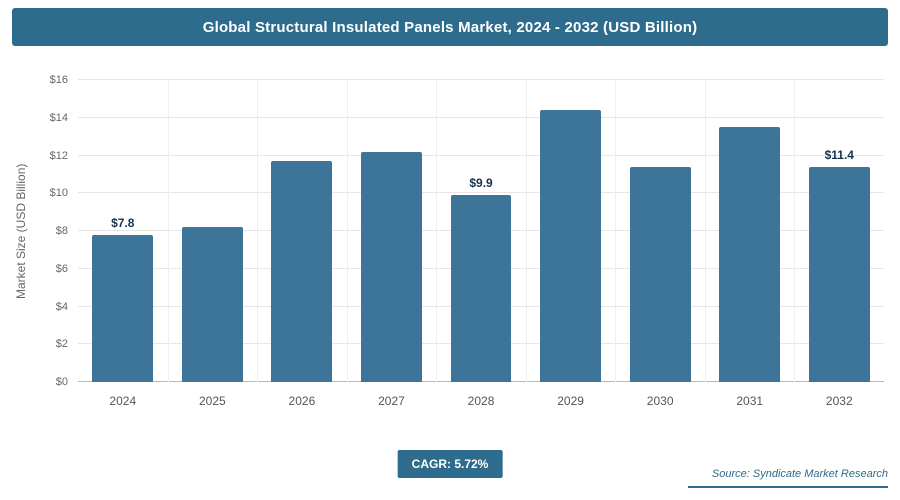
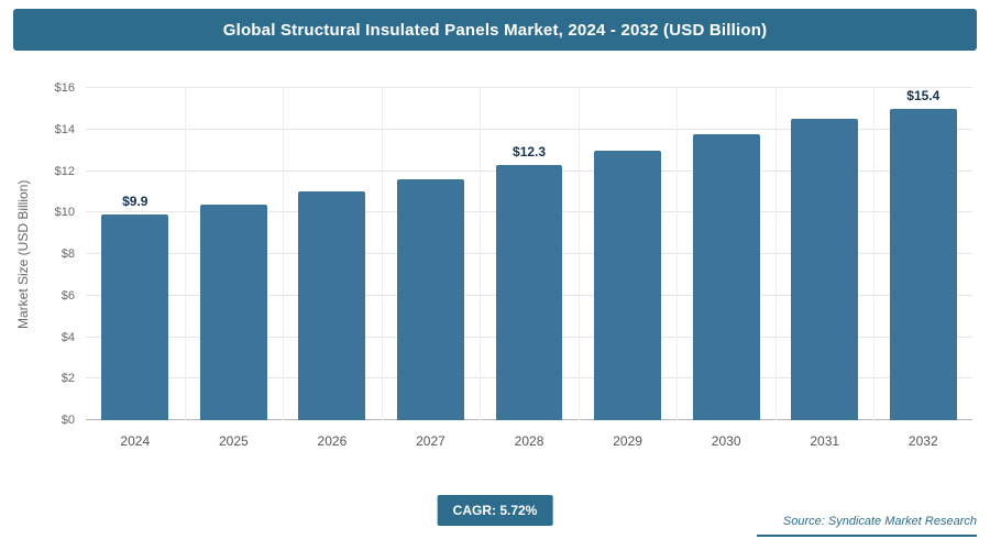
2024: $7.8 -> $9.9
2025: $8.2 -> $10.4
2026: $11.7 -> $11.0
2027: $12.2 -> $11.6
2028: $9.9 -> $12.3
2029: $14.4 -> $13.0
2030: $11.4 -> $13.8
2031: $13.5 -> $14.5
2032: $11.4 -> $15.4
